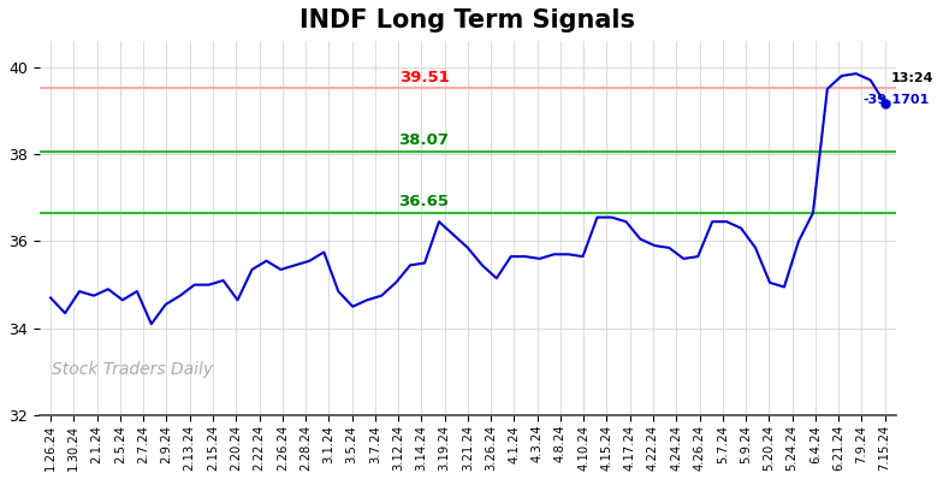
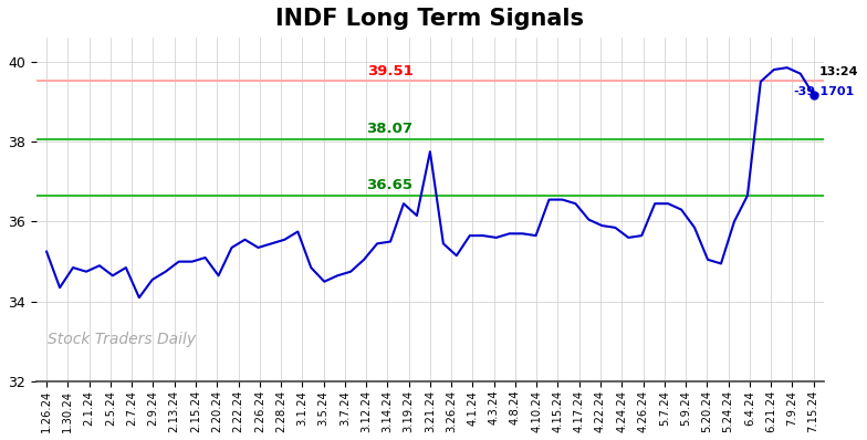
1.26.24: 34.70 -> 35.25
3.21.24: 35.85 -> 37.75
